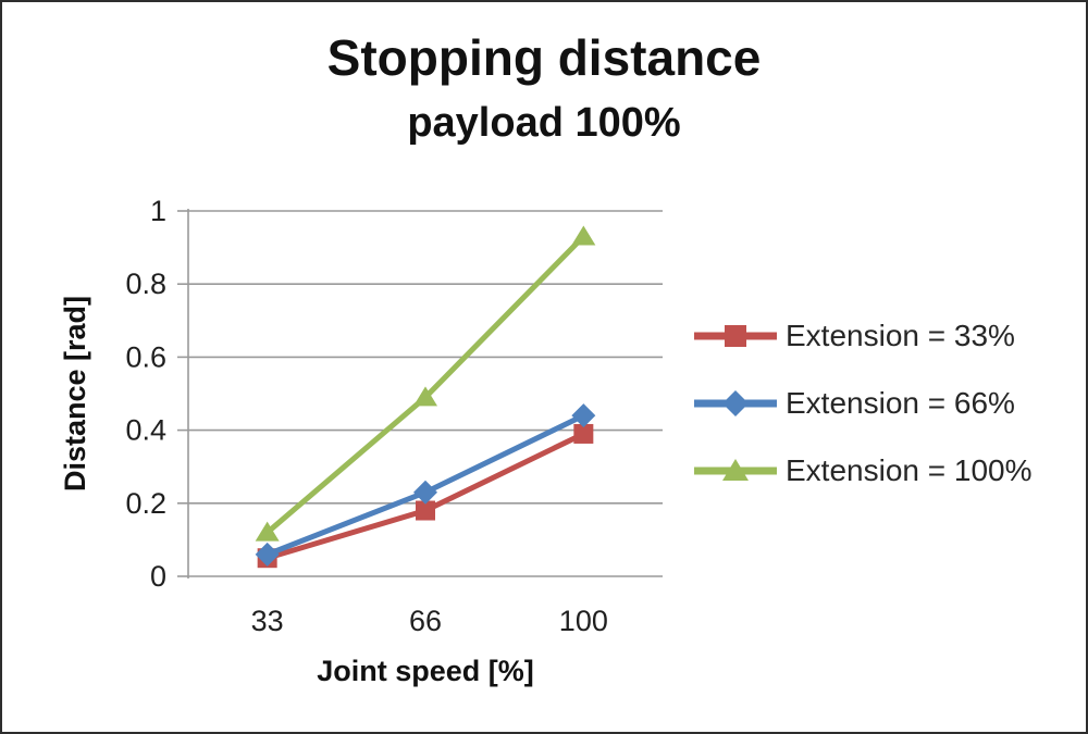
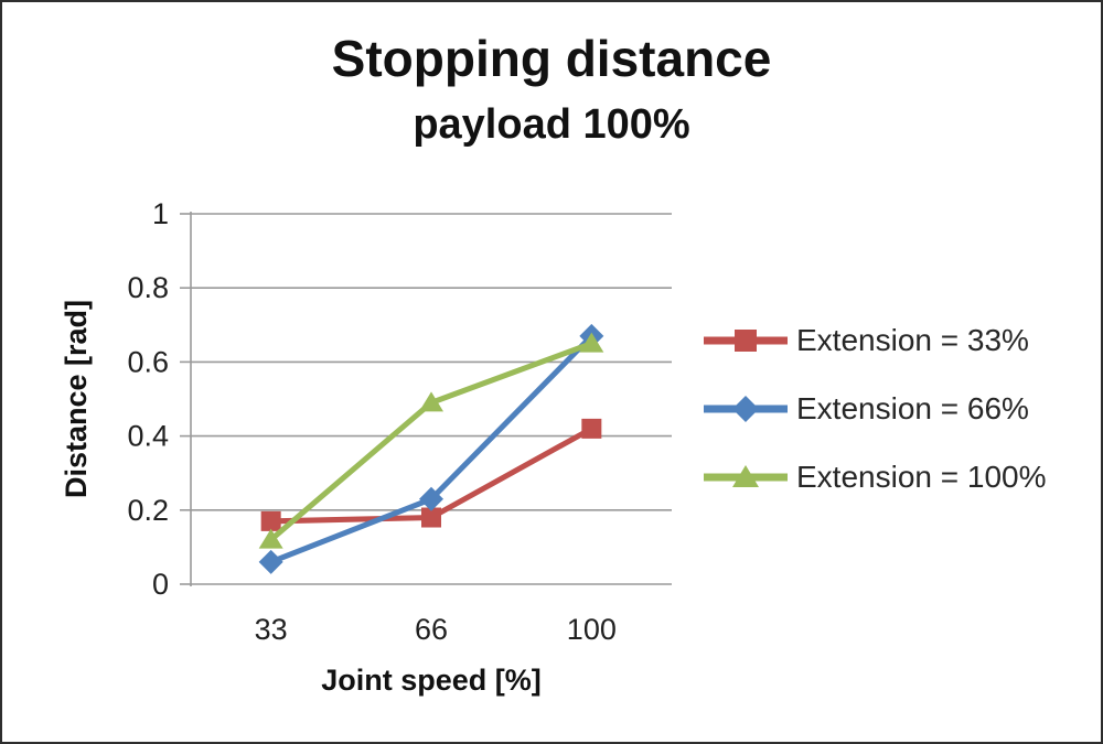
Extension = 33%/33: 0.05 -> 0.17
Extension = 33%/100: 0.39 -> 0.42
Extension = 66%/100: 0.44 -> 0.67
Extension = 100%/100: 0.93 -> 0.65
